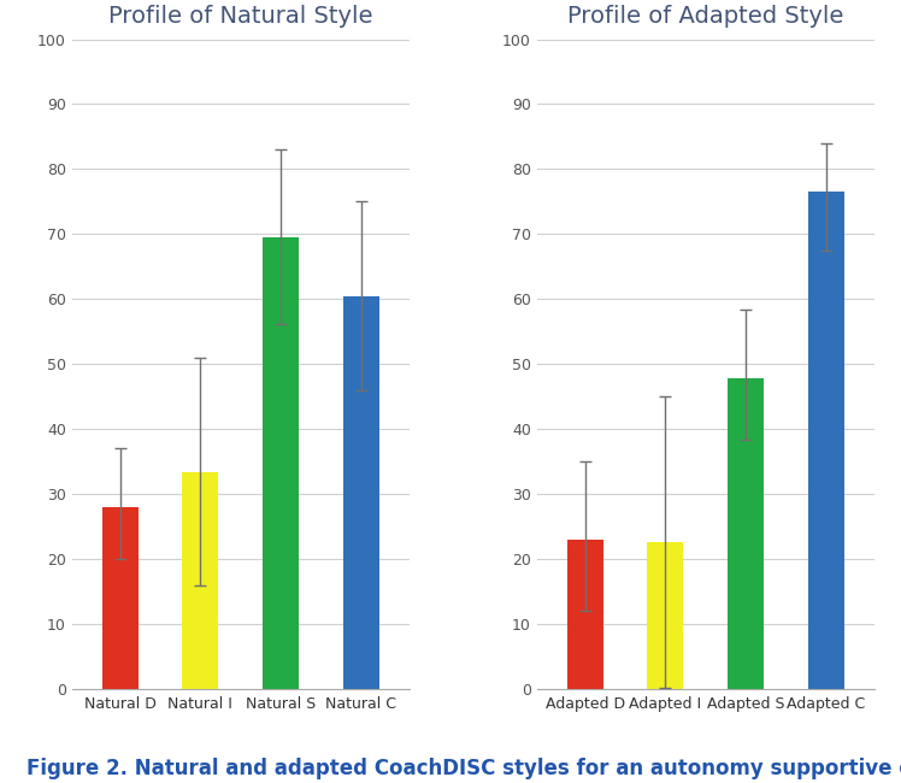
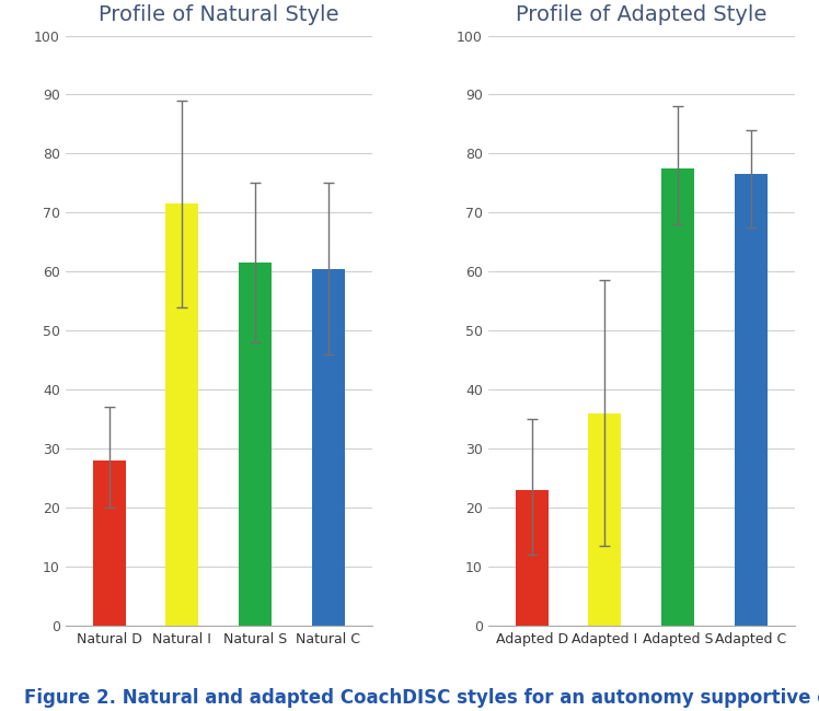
Profile of Natural Style/Natural I: 33.4 -> 71.5
Profile of Natural Style/Natural S: 69.6 -> 61.5
Profile of Adapted Style/Adapted I: 22.6 -> 36.0
Profile of Adapted Style/Adapted S: 47.8 -> 77.5
